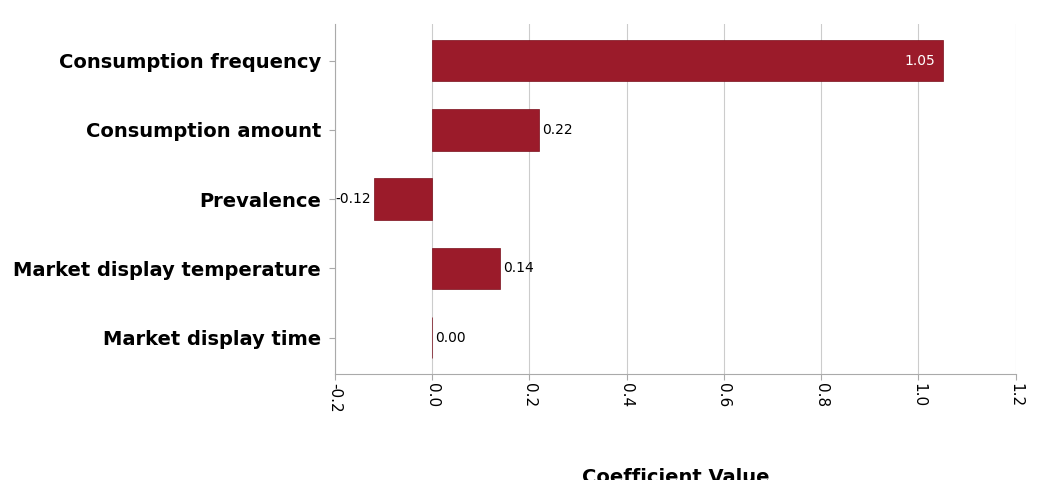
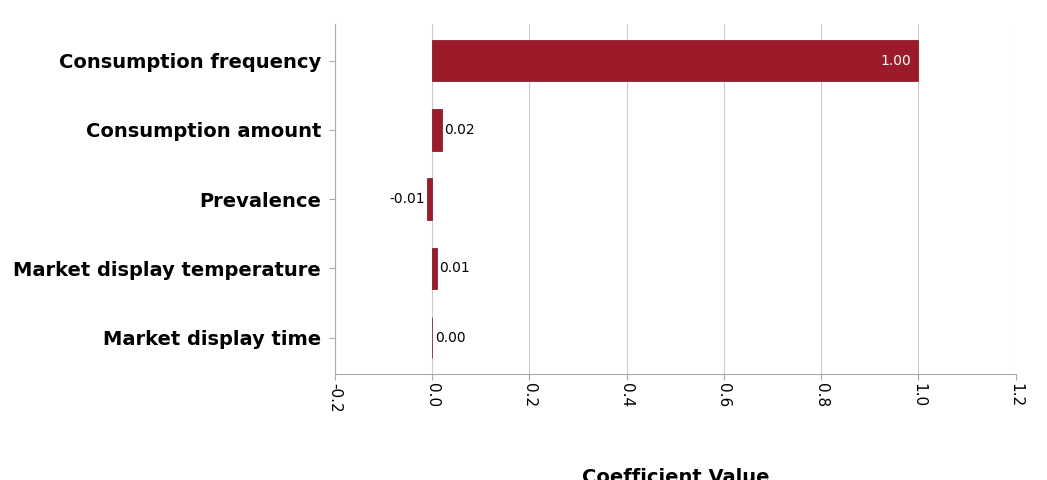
Consumption frequency: 1.05 -> 1.00
Consumption amount: 0.22 -> 0.02
Prevalence: -0.12 -> -0.01
Market display temperature: 0.14 -> 0.01
